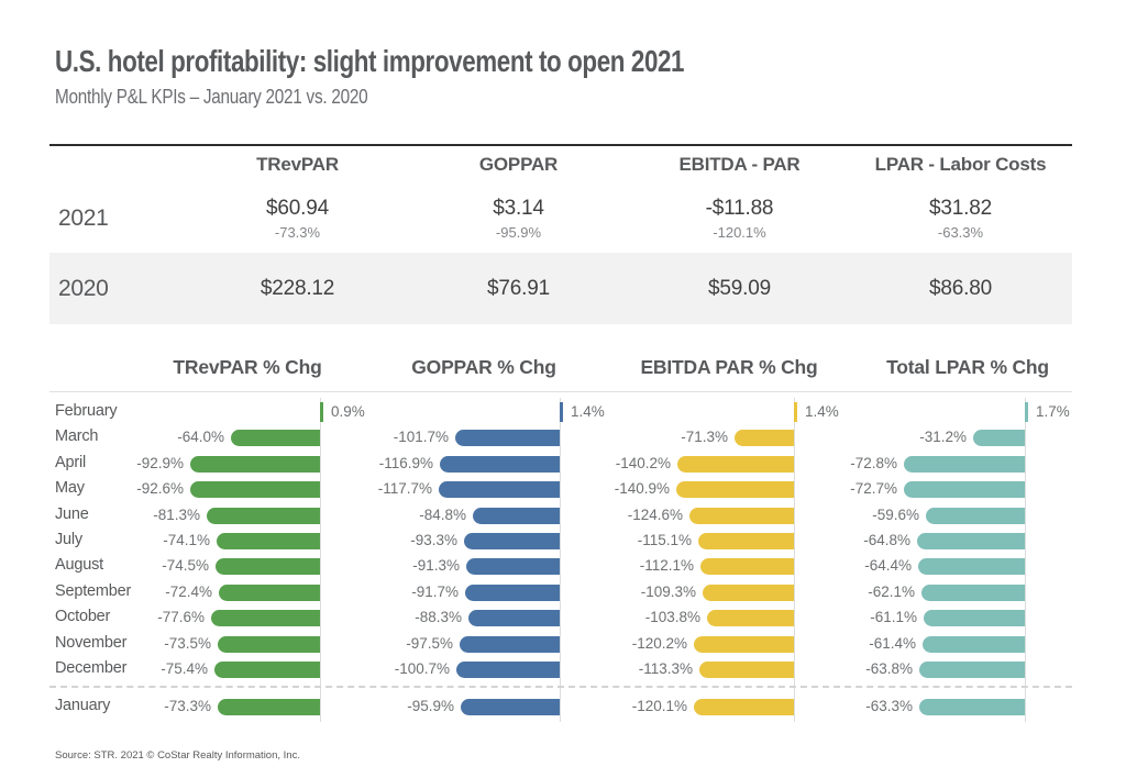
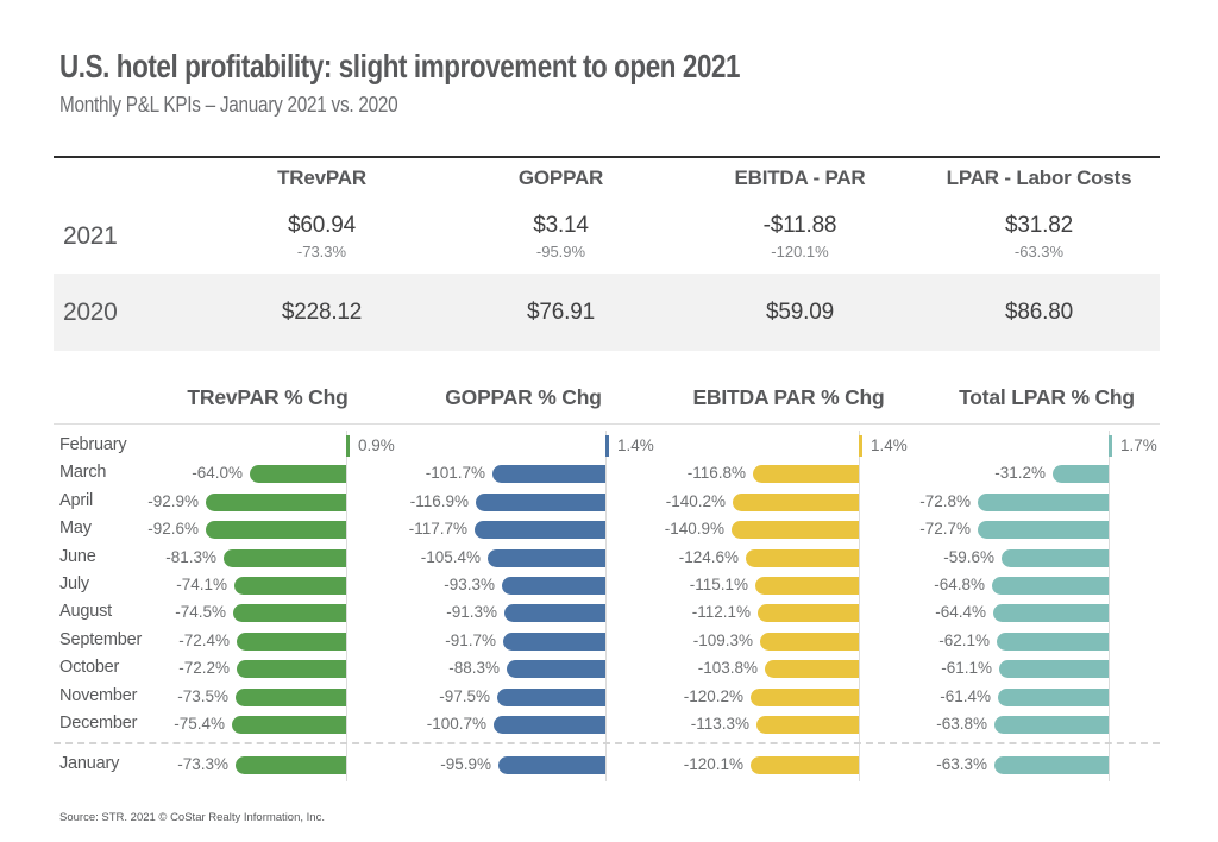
EBITDA PAR % Chg/March: -71.3% -> -116.8%
GOPPAR % Chg/June: -84.8% -> -105.4%
TRevPAR % Chg/October: -77.6% -> -72.2%
